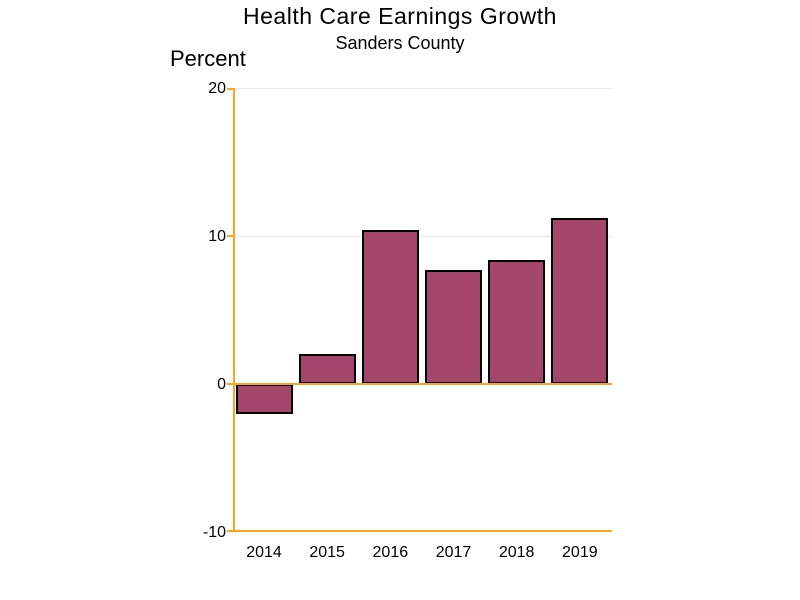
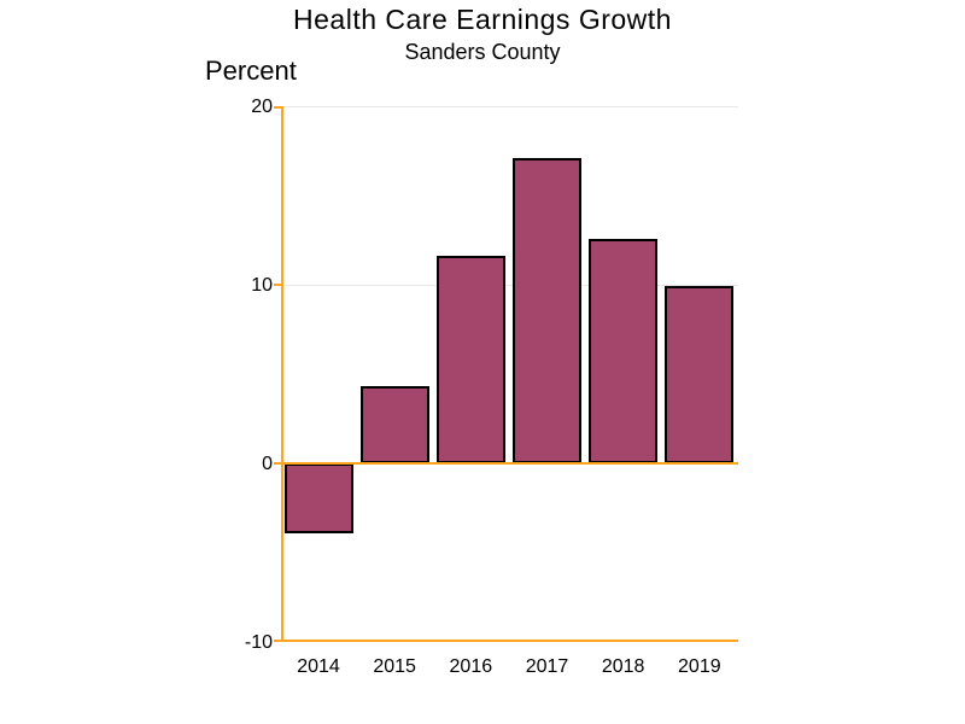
2014: -2.0 -> -3.9
2015: 2.0 -> 4.3
2016: 10.4 -> 11.6
2017: 7.7 -> 17.1
2018: 8.4 -> 12.6
2019: 11.2 -> 9.9
